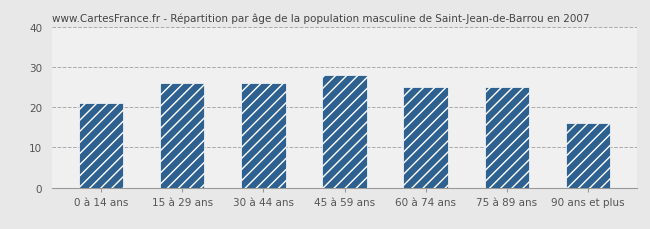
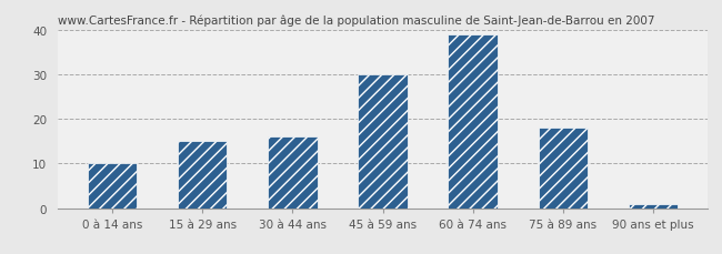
0 à 14 ans: 21 -> 10
15 à 29 ans: 26 -> 15
30 à 44 ans: 26 -> 16
45 à 59 ans: 28 -> 30
60 à 74 ans: 25 -> 39
75 à 89 ans: 25 -> 18
90 ans et plus: 16 -> 1
